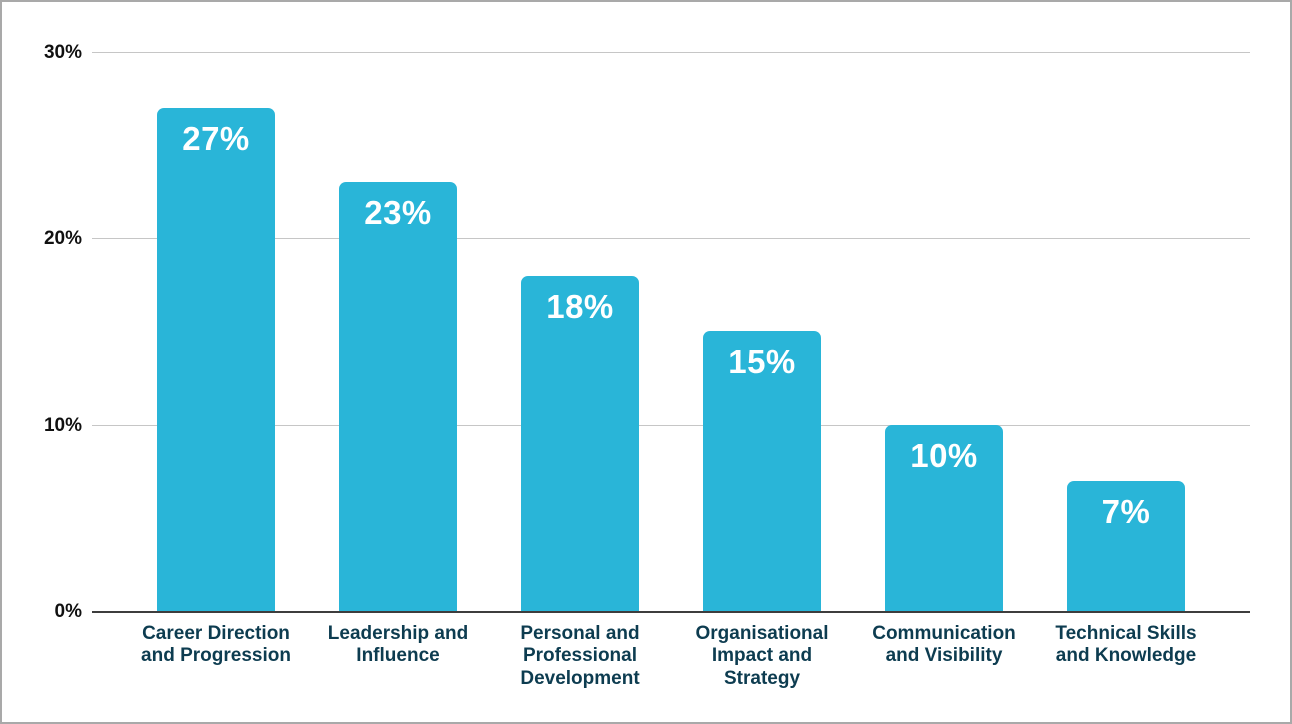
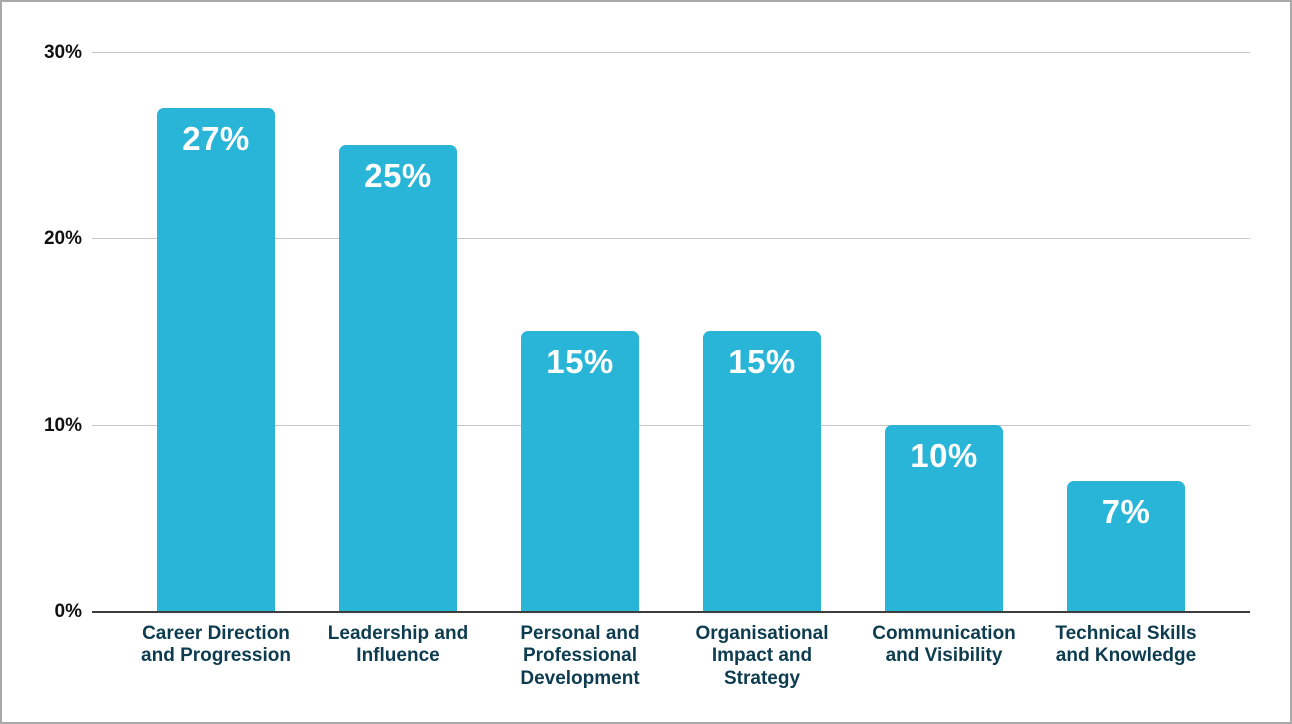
Leadership and Influence: 23% -> 25%
Personal and Professional Development: 18% -> 15%
